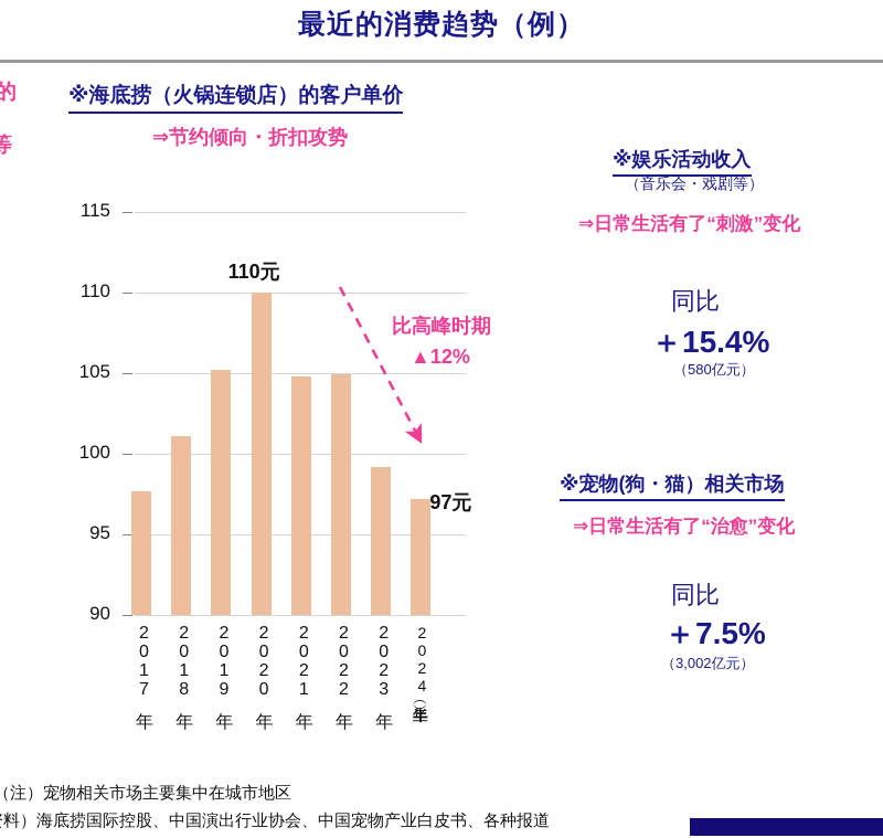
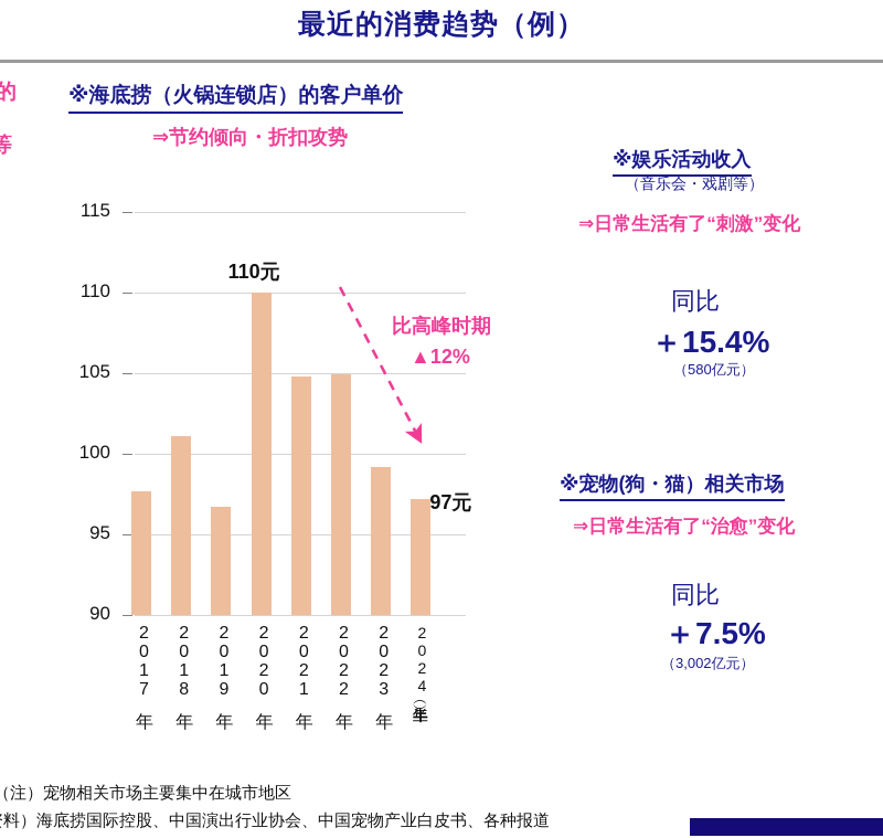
2019年: 105.2 -> 96.7
